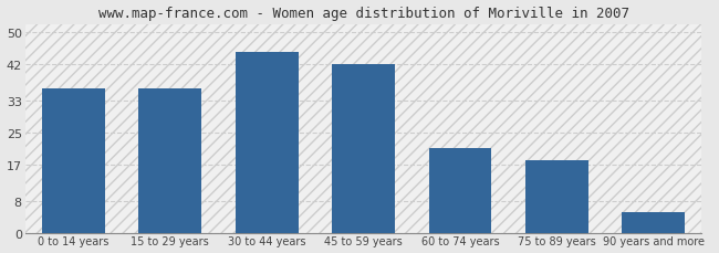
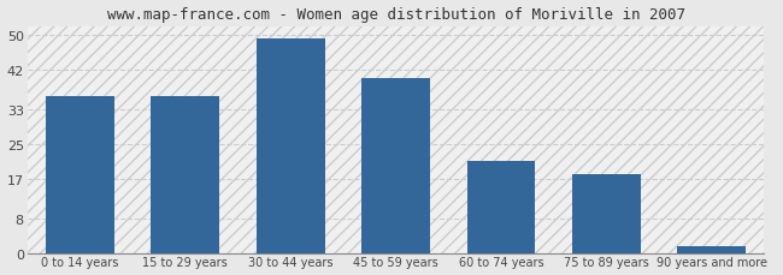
30 to 44 years: 45.0 -> 49.0
45 to 59 years: 42.0 -> 40.0
90 years and more: 5.0 -> 1.5
